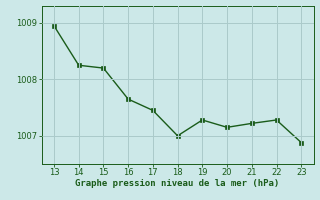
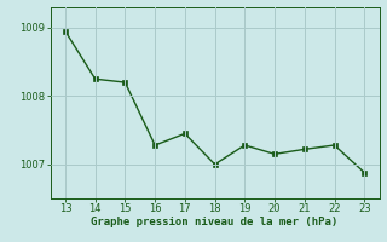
16: 1007.65 -> 1007.28
